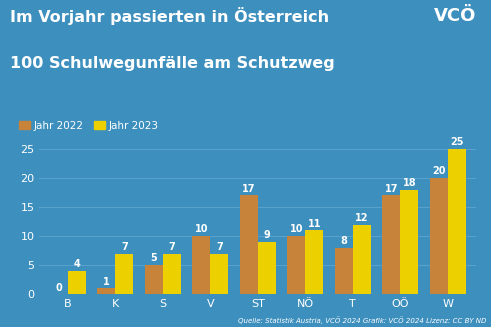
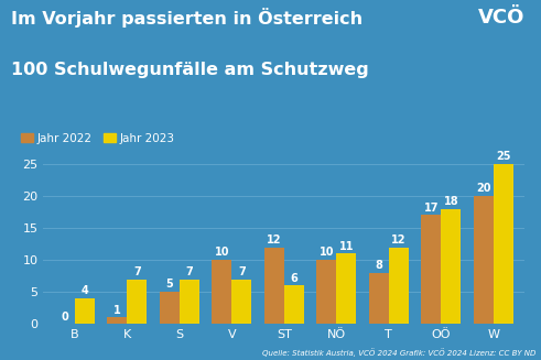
Jahr 2022/ST: 17 -> 12
Jahr 2023/ST: 9 -> 6
